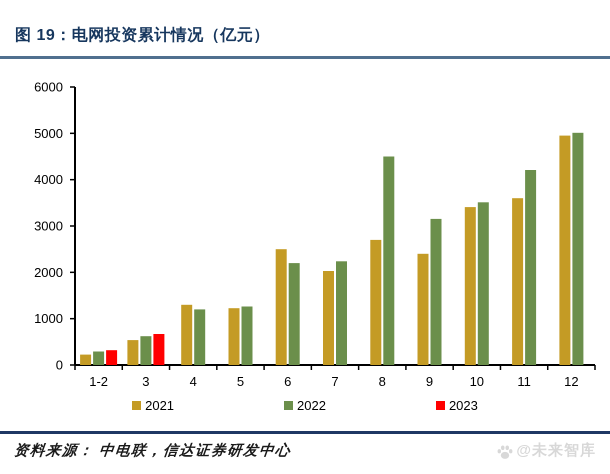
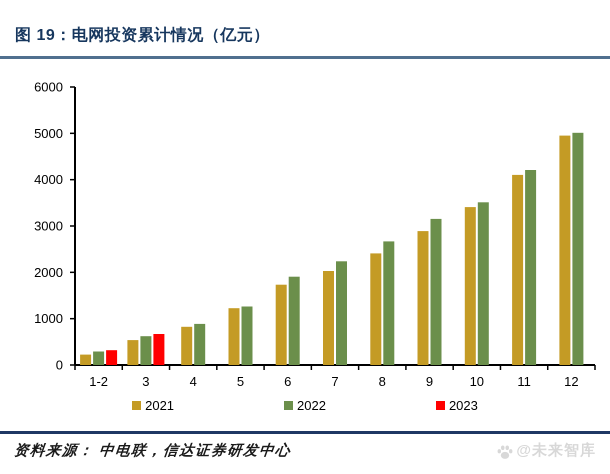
2021/4: 1300 -> 800
2022/4: 1200 -> 900
2021/6: 2500 -> 1700
2022/6: 2200 -> 1900
2021/8: 2700 -> 2400
2022/8: 4500 -> 2700
2021/9: 2400 -> 2900
2021/11: 3600 -> 4100
